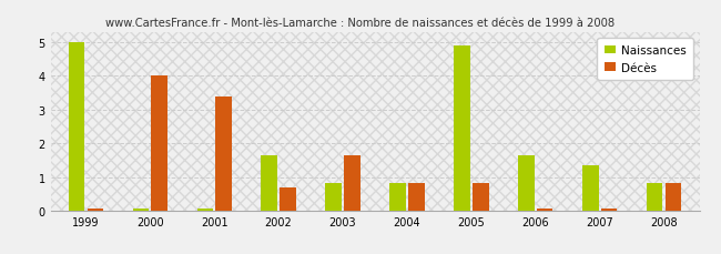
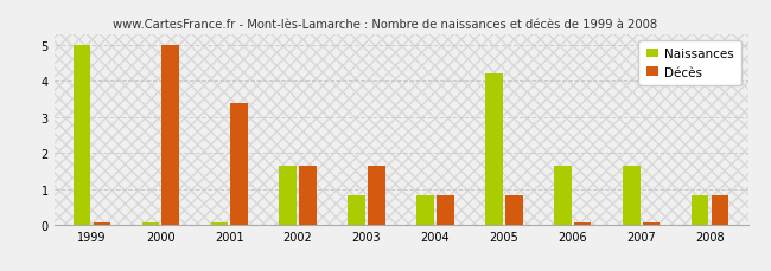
Décès/2000: 4.00 -> 5.00
Décès/2002: 0.70 -> 1.65
Naissances/2005: 4.90 -> 4.20
Naissances/2007: 1.35 -> 1.65
